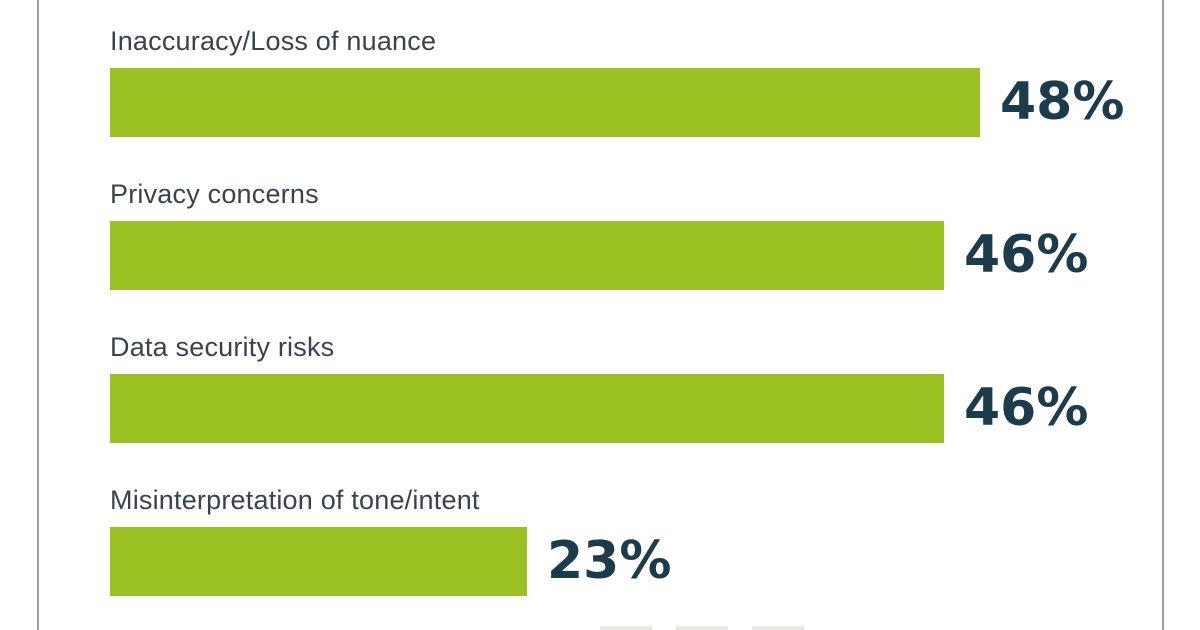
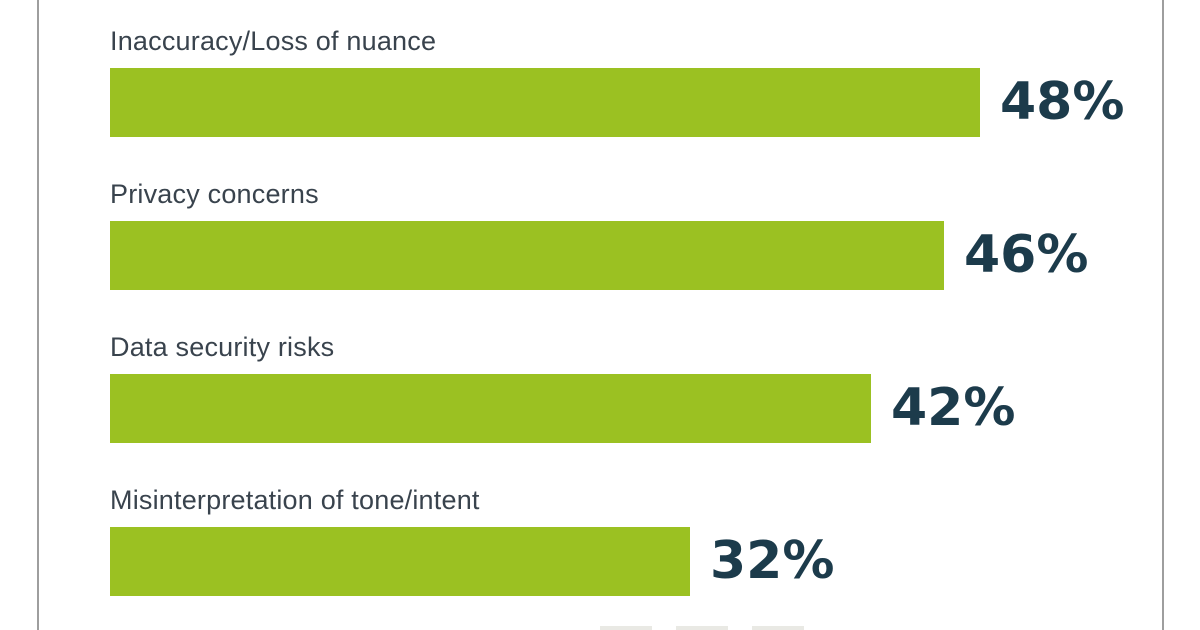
Data security risks: 46% -> 42%
Misinterpretation of tone/intent: 23% -> 32%
